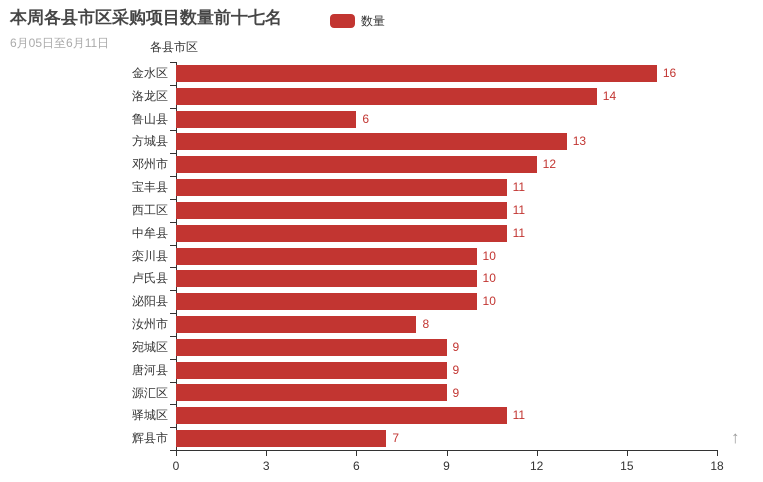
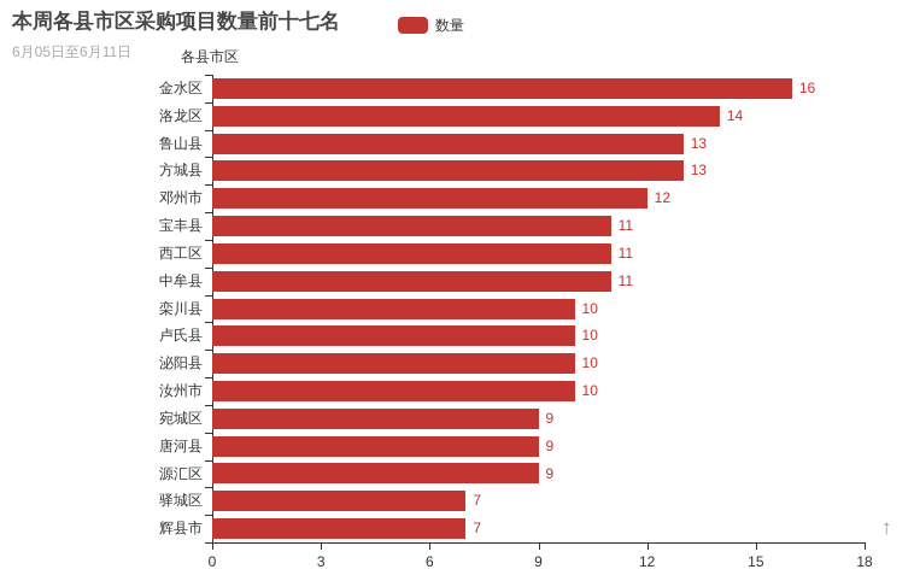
鲁山县: 6 -> 13
汝州市: 8 -> 10
驿城区: 11 -> 7
